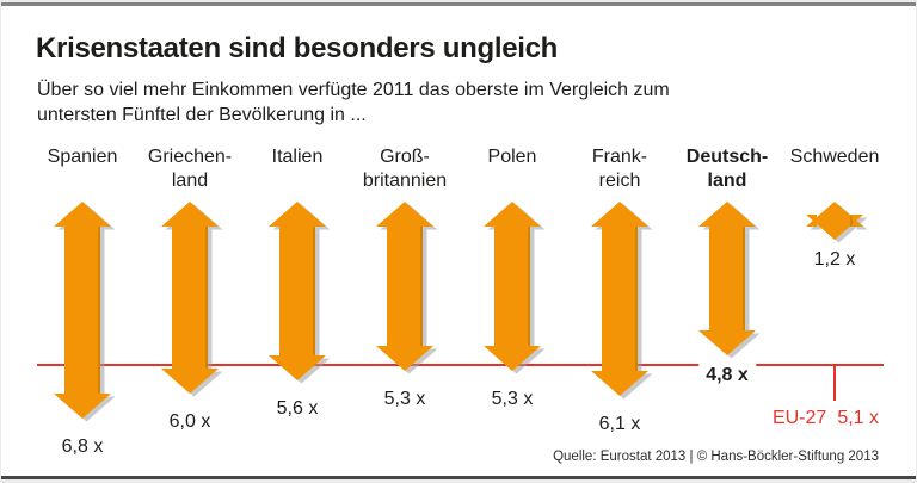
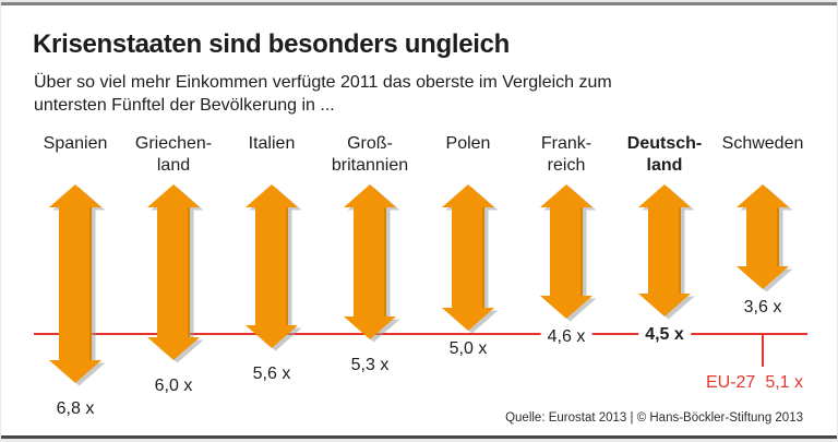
Polen: 5,3 -> 5,0
Frank- reich: 6,1 -> 4,6
Deutsch- land: 4,8 -> 4,5
Schweden: 1,2 -> 3,6
